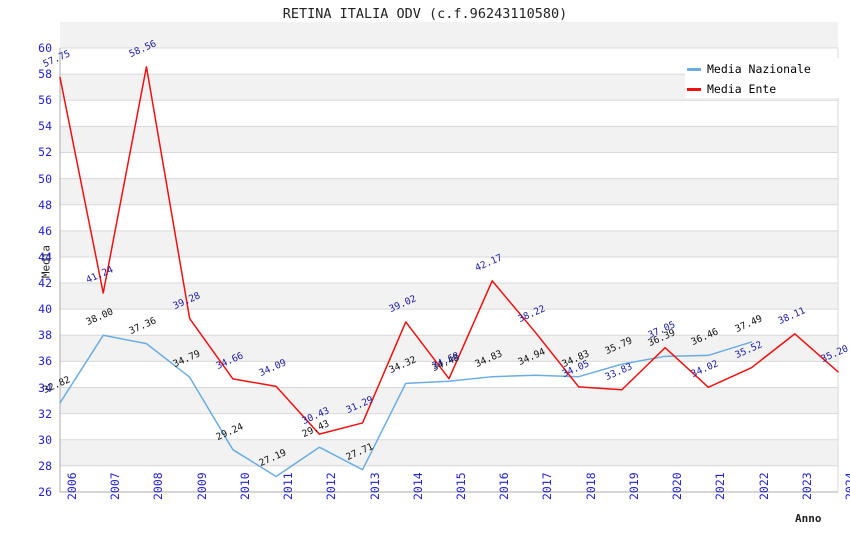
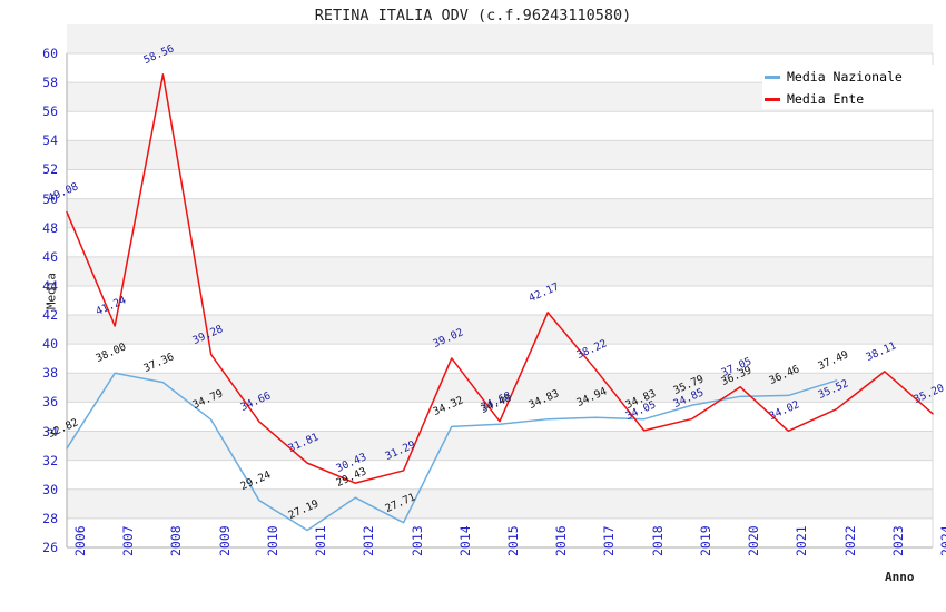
Media Ente/2006: 57.75 -> 49.08
Media Ente/2011: 34.09 -> 31.81
Media Ente/2019: 33.83 -> 34.85
